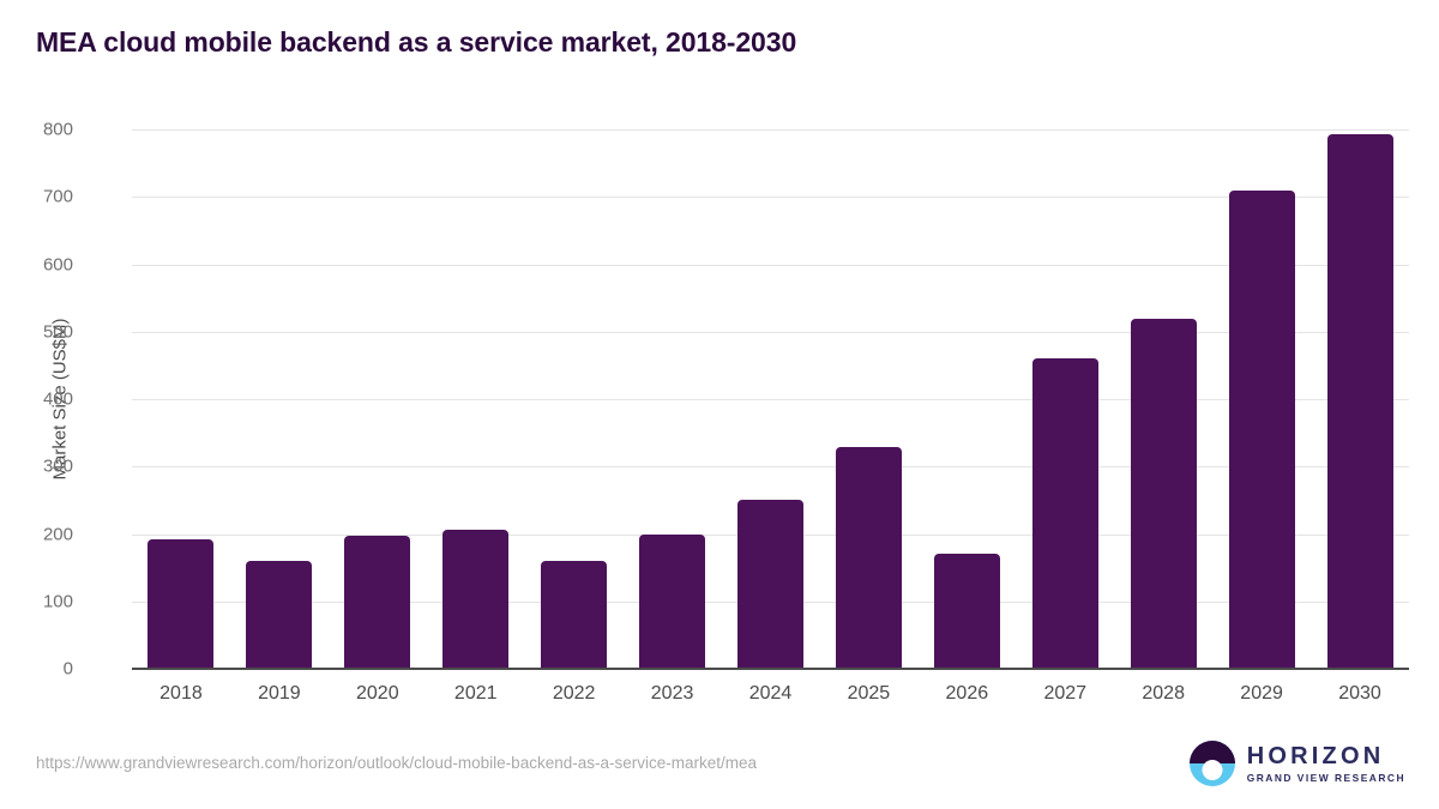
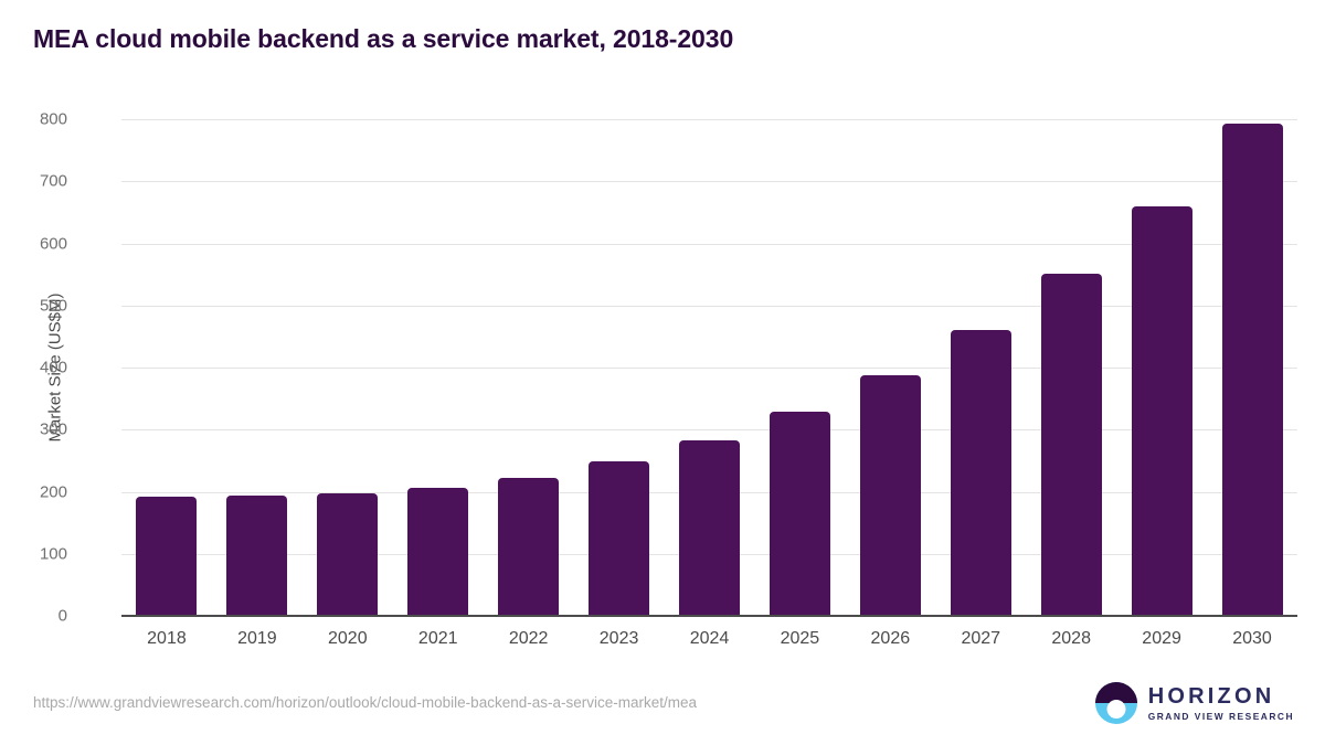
2019: 160 -> 190
2022: 160 -> 220
2023: 200 -> 250
2024: 250 -> 280
2026: 170 -> 390
2028: 520 -> 550
2029: 710 -> 660
